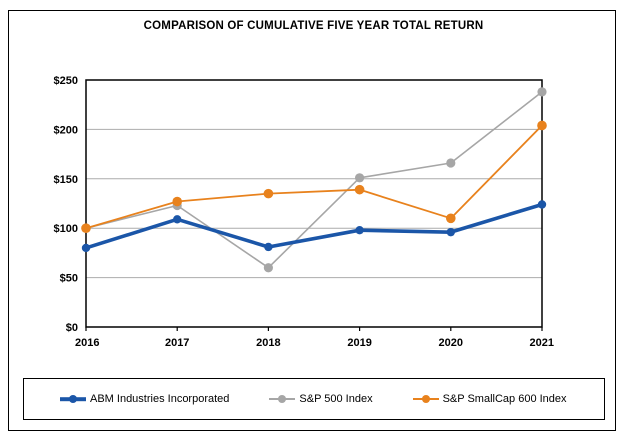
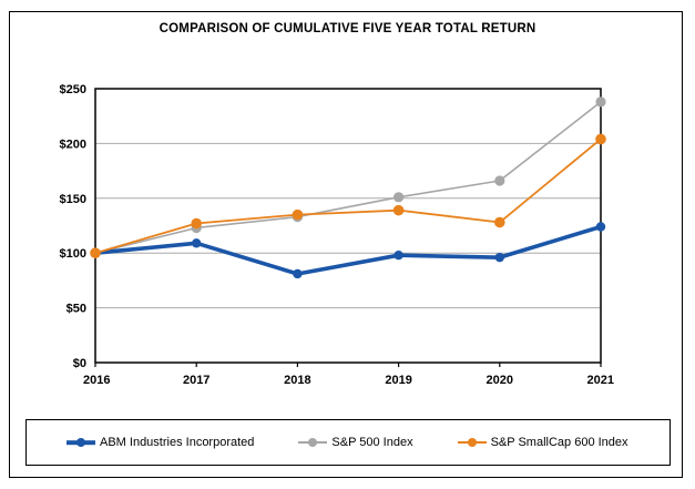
ABM Industries Incorporated/2016: $80 -> $100
S&P 500 Index/2018: $60 -> $130
S&P SmallCap 600 Index/2020: $110 -> $130
